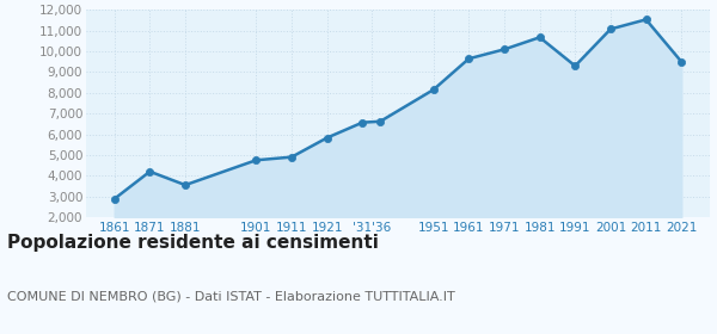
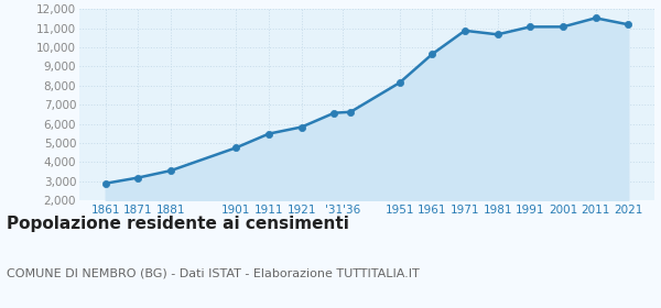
1871: 4,200 -> 3,200
1911: 4,900 -> 5,500
1971: 10,100 -> 10,900
1991: 9,300 -> 11,100
2021: 9,500 -> 11,200
